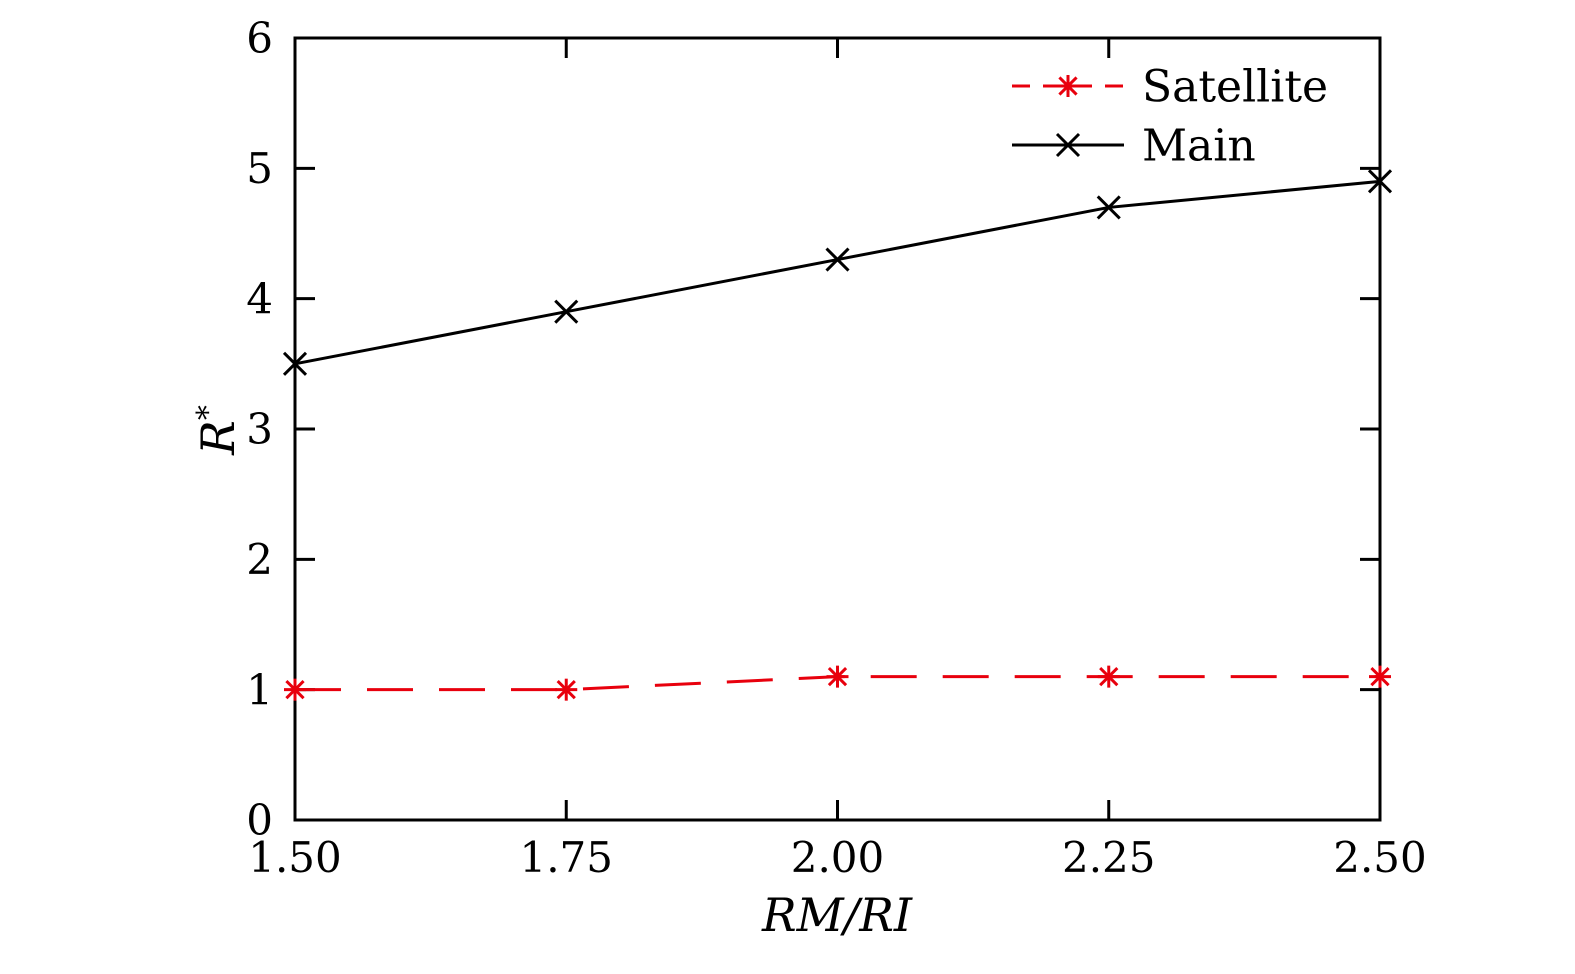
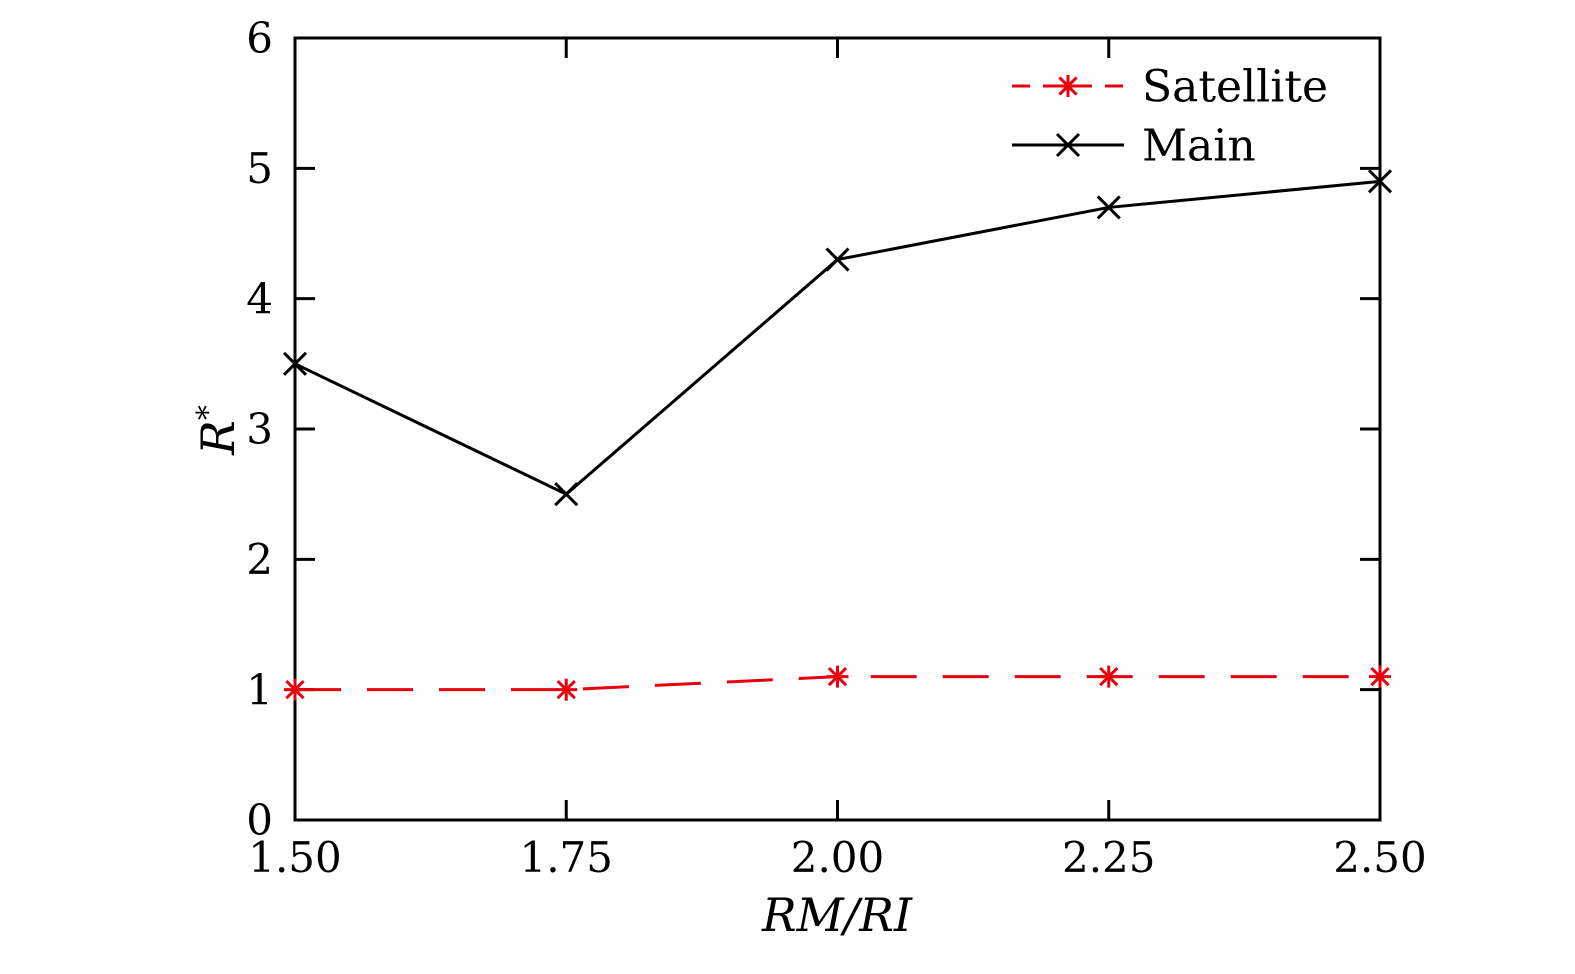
Main/1.75: 3.9 -> 2.5
